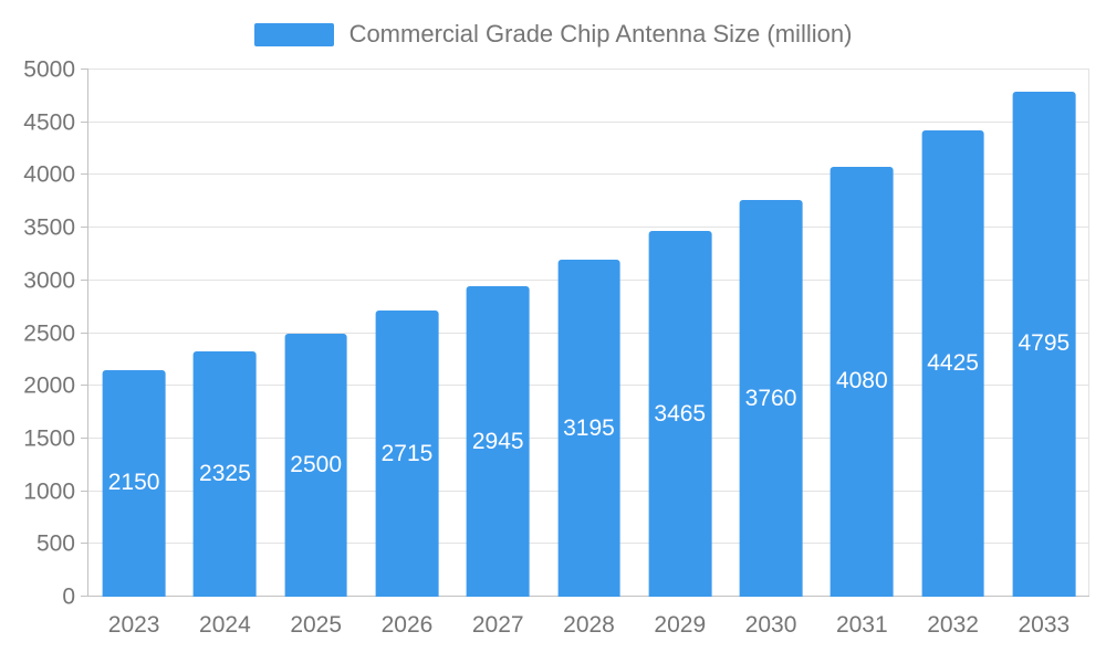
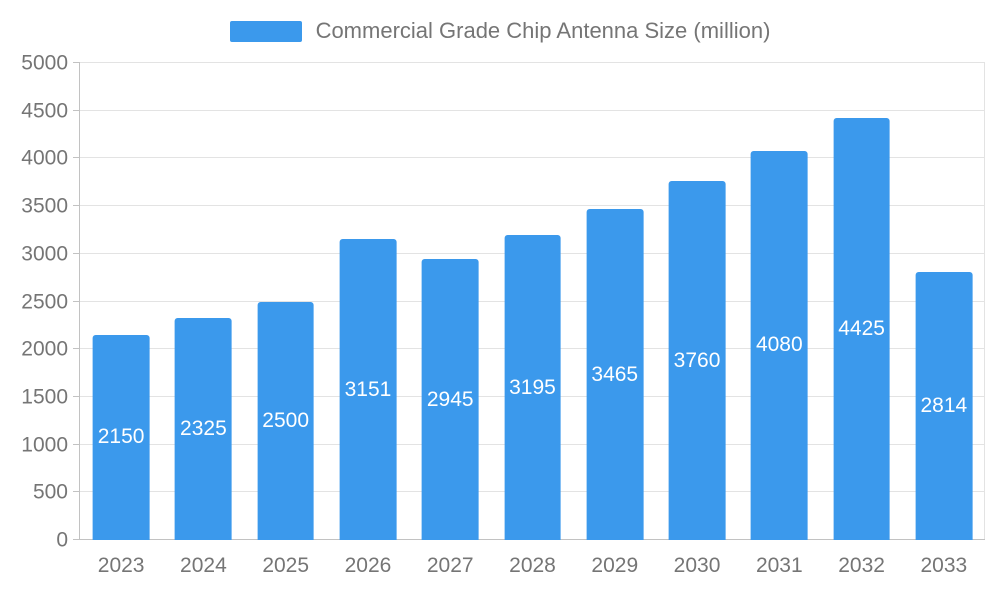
2026: 2715 -> 3151
2033: 4795 -> 2814
